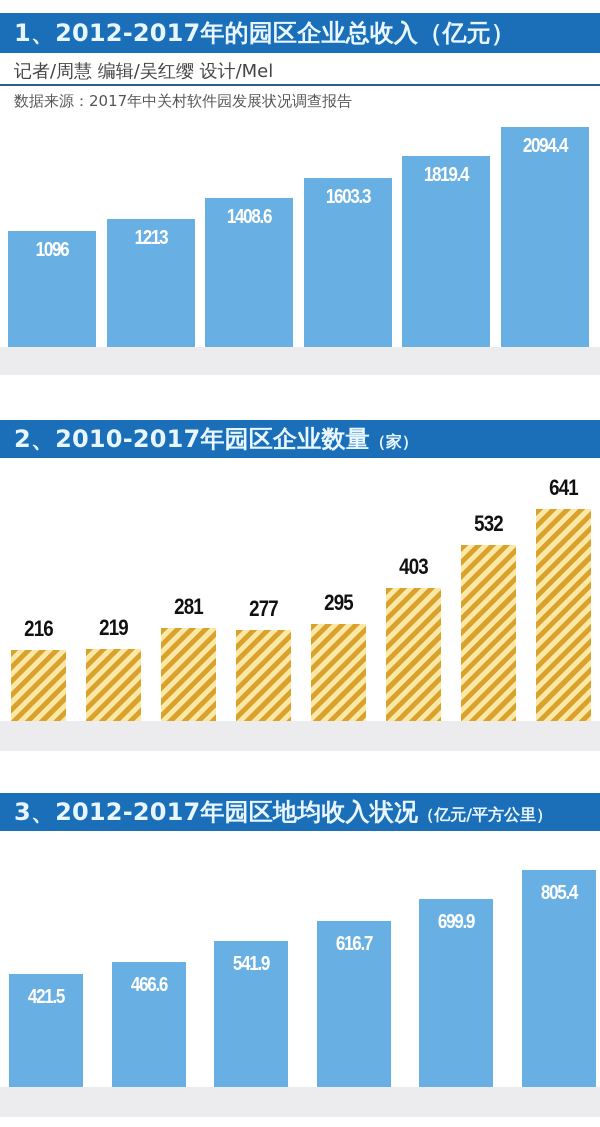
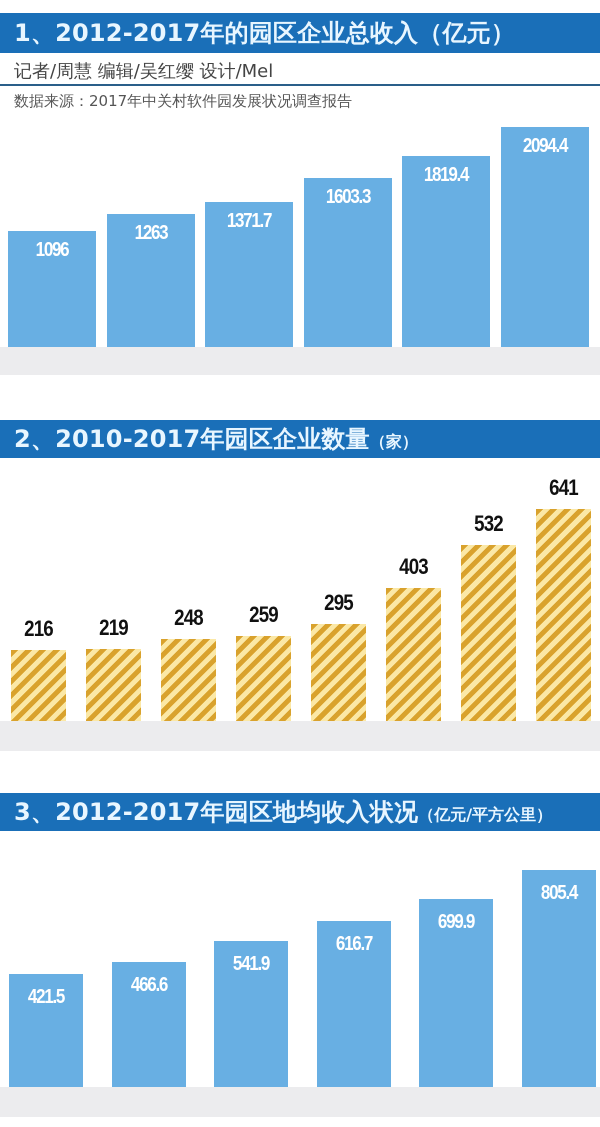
1、2012-2017年的园区企业总收入（亿元）/2013: 1213 -> 1263
1、2012-2017年的园区企业总收入（亿元）/2014: 1408.6 -> 1371.7
2、2010-2017年园区企业数量（家）/2012: 281 -> 248
2、2010-2017年园区企业数量（家）/2013: 277 -> 259
